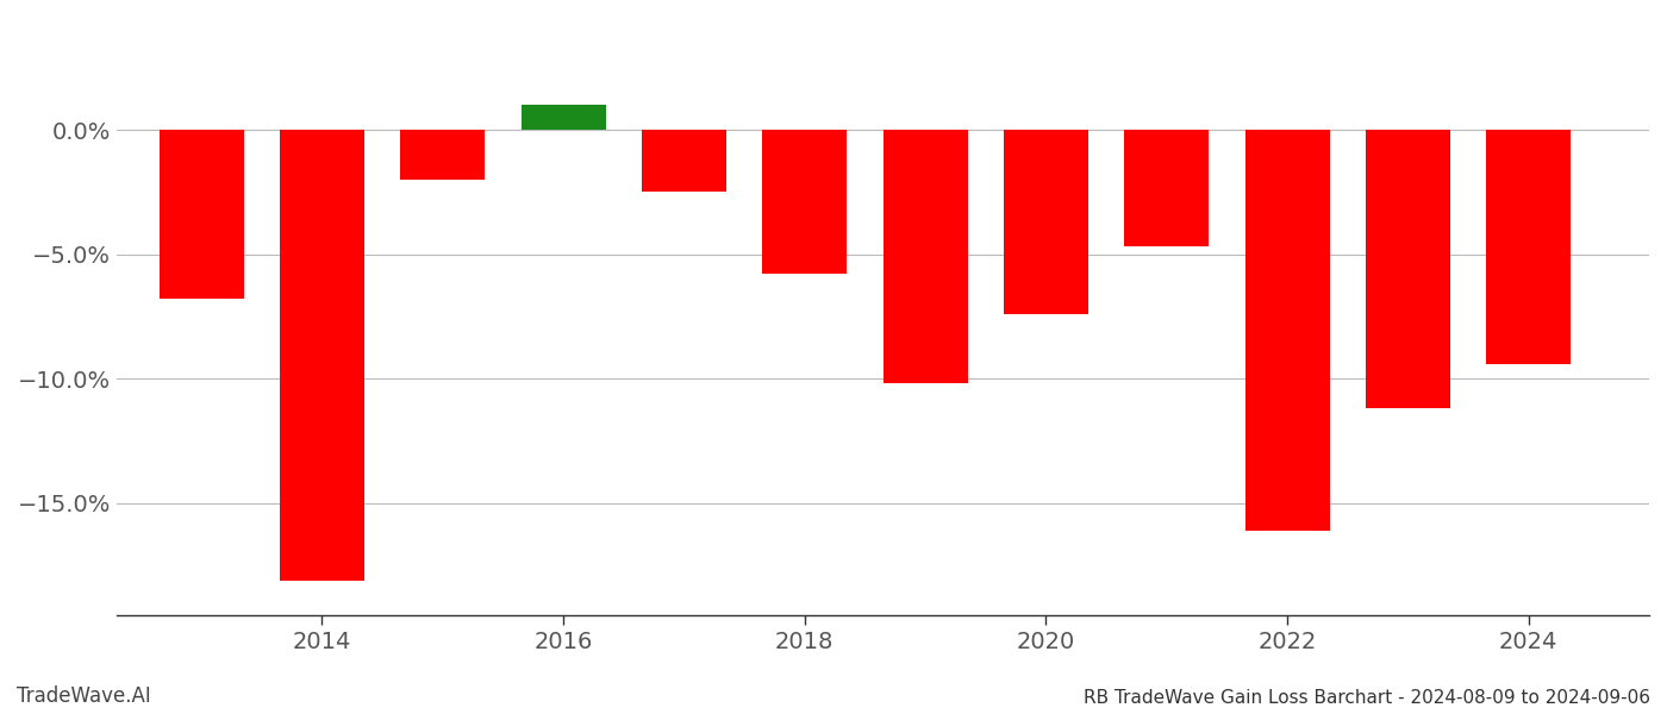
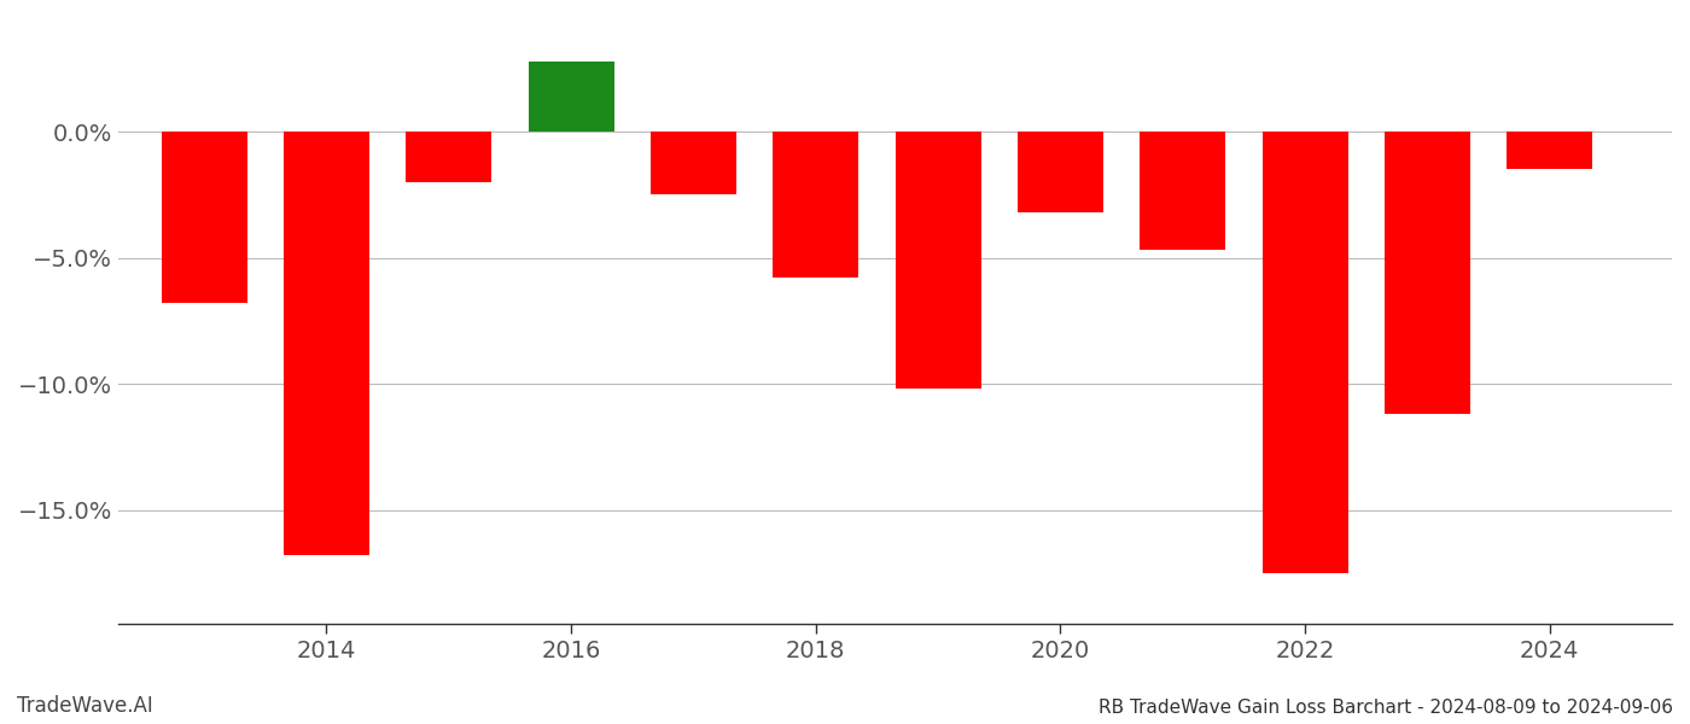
2014: -18.1% -> -16.8%
2016: 1.0% -> 2.8%
2020: -7.4% -> -3.2%
2022: -16.1% -> -17.5%
2024: -9.4% -> -1.5%
